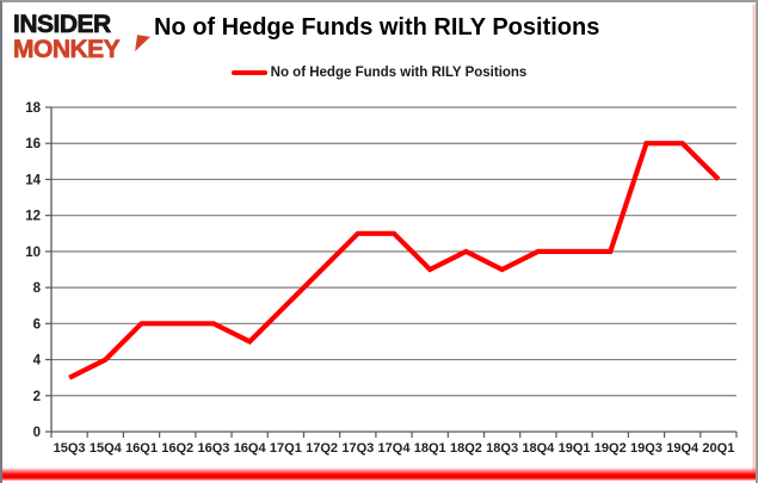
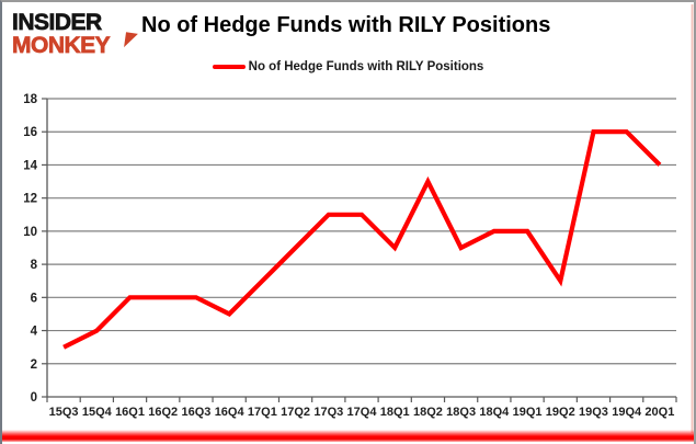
18Q2: 10 -> 13
19Q2: 10 -> 7
